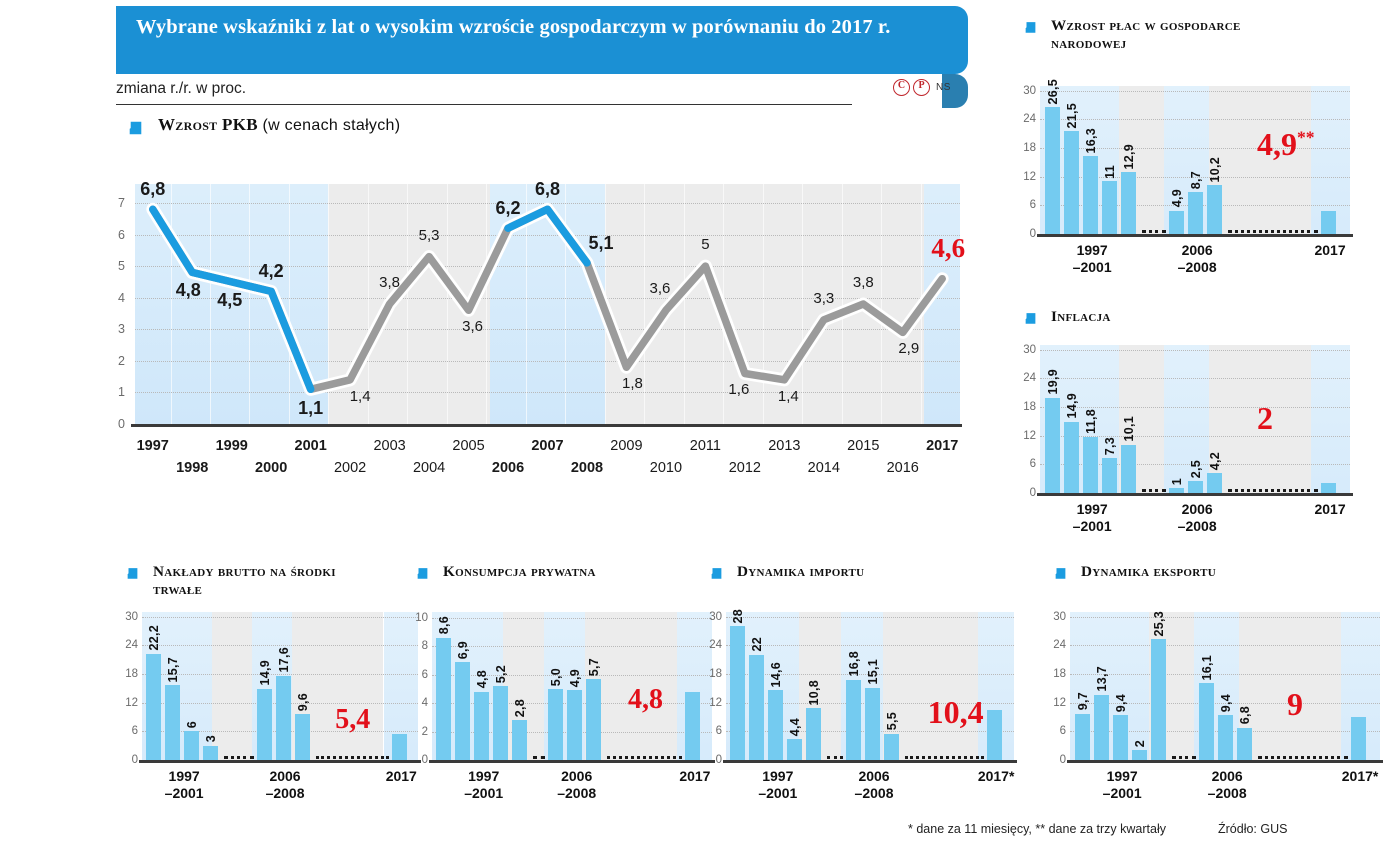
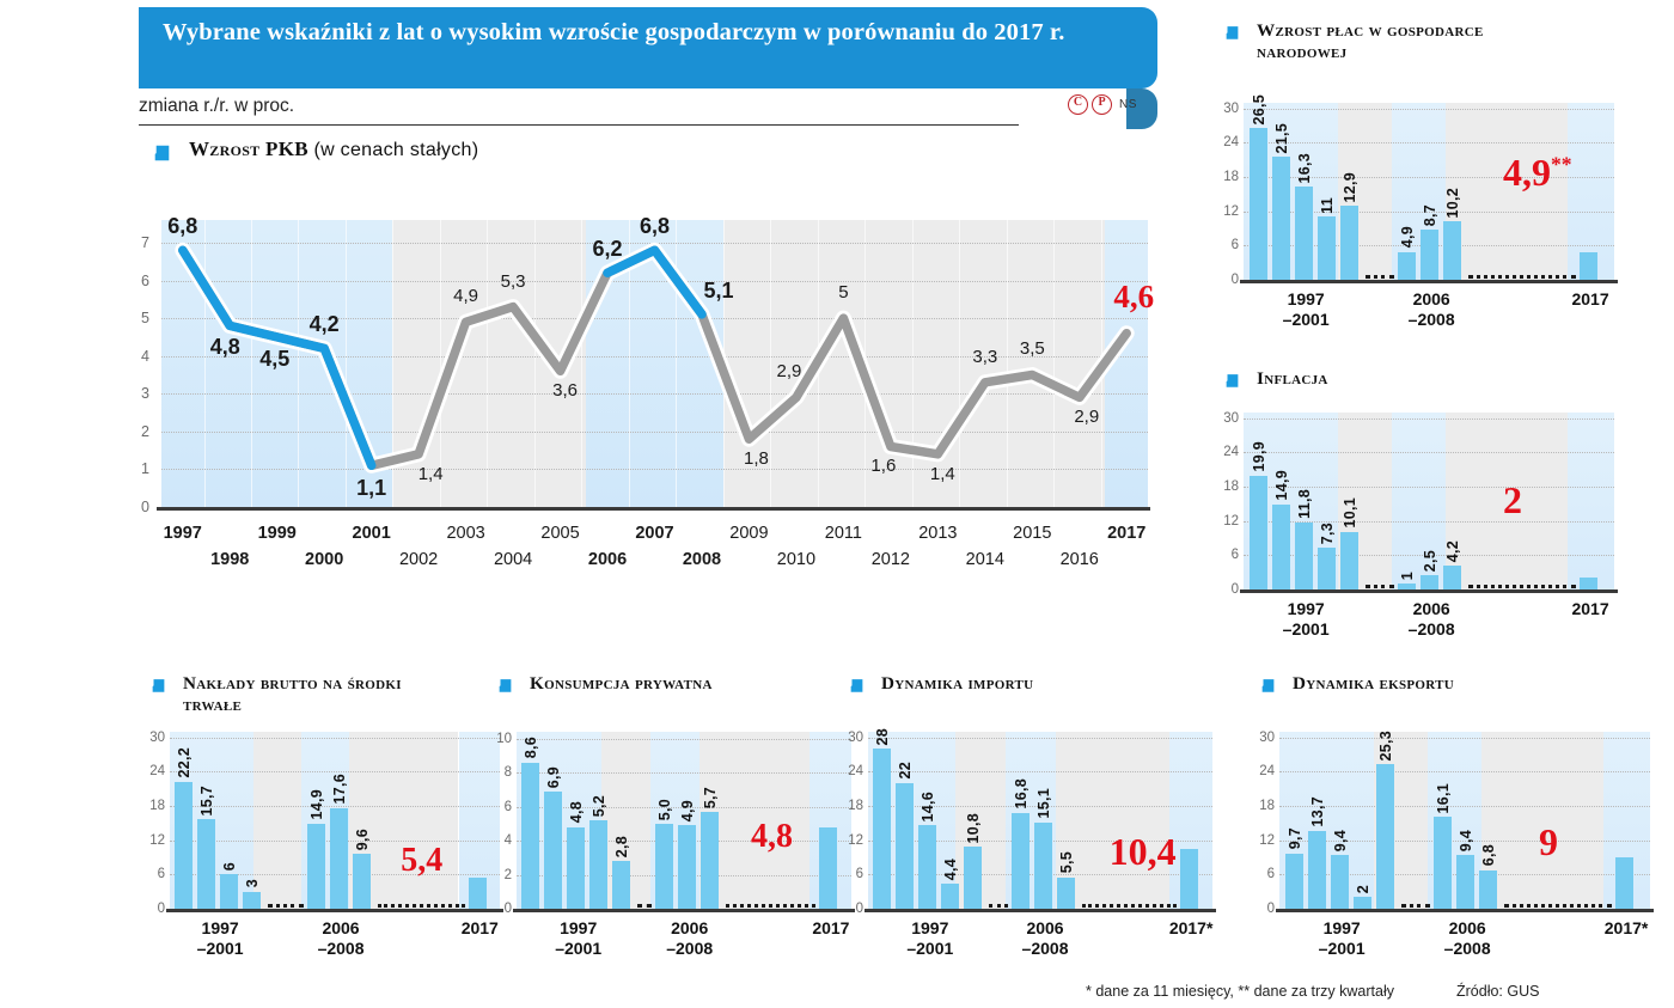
Wzrost PKB/2003: 3,8 -> 4,9
Wzrost PKB/2010: 3,6 -> 2,9
Wzrost PKB/2015: 3,8 -> 3,5
